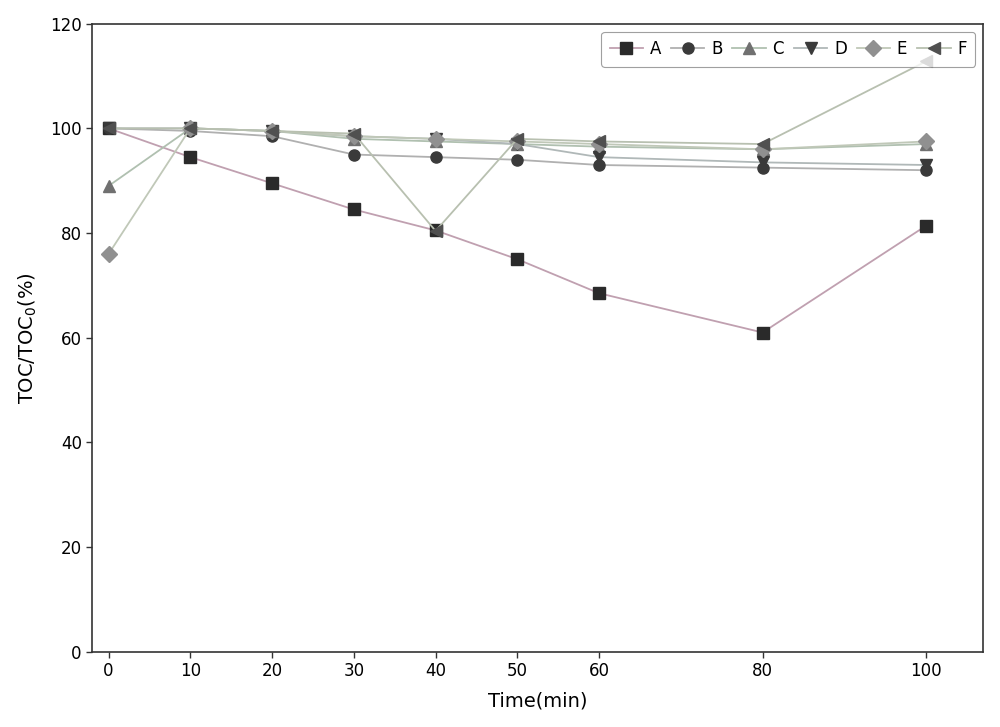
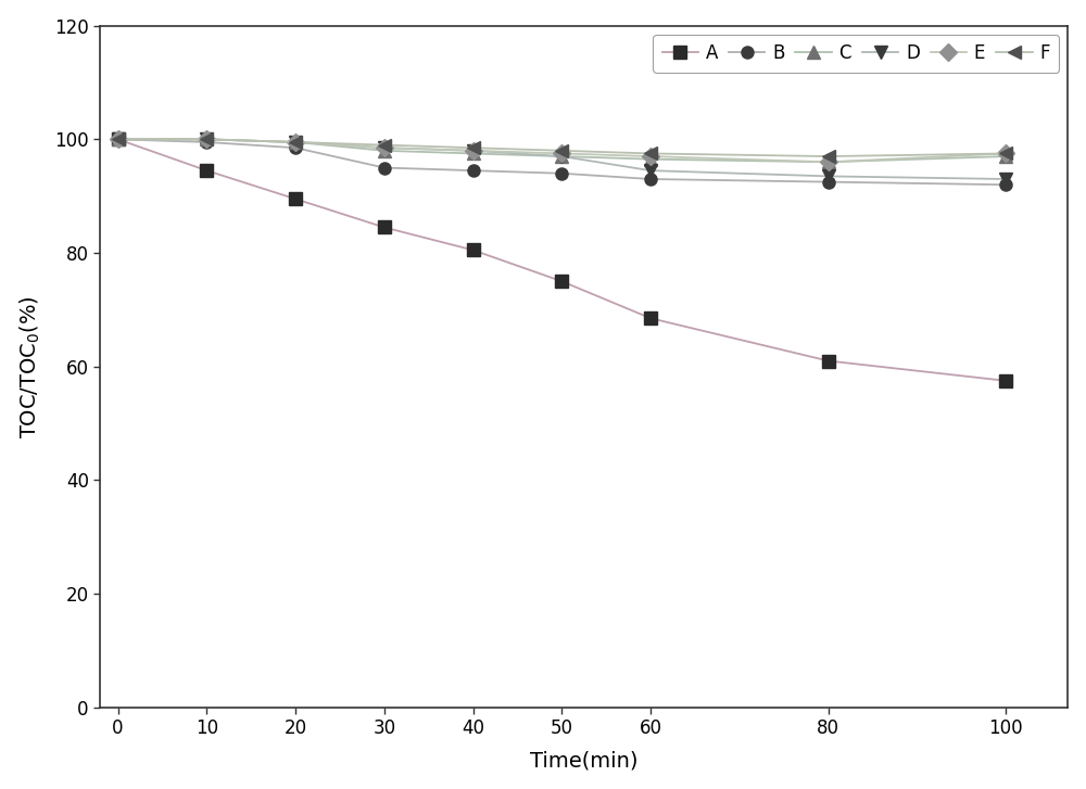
C/0: 89.0 -> 100.0
E/0: 76.0 -> 100.0
F/40: 80.4 -> 98.5
A/100: 81.4 -> 57.5
F/100: 112.8 -> 97.5
